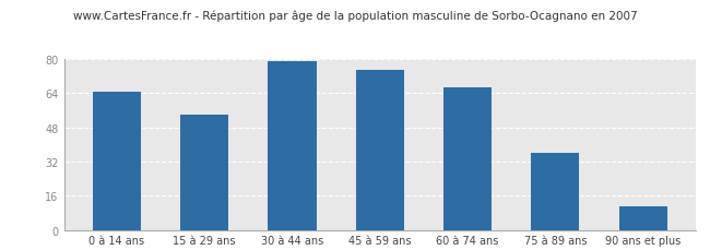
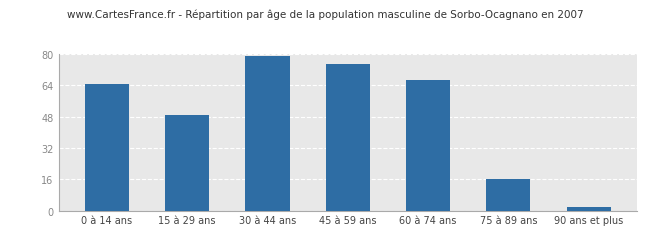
15 à 29 ans: 54 -> 49
75 à 89 ans: 36 -> 16
90 ans et plus: 11 -> 2
